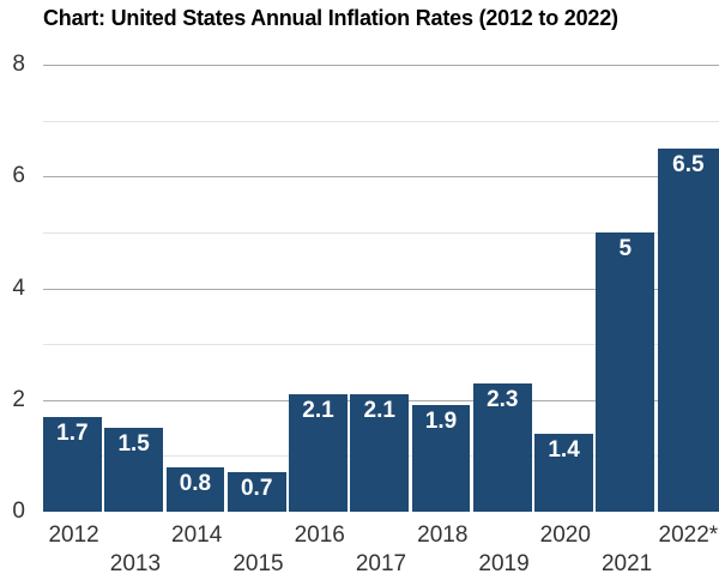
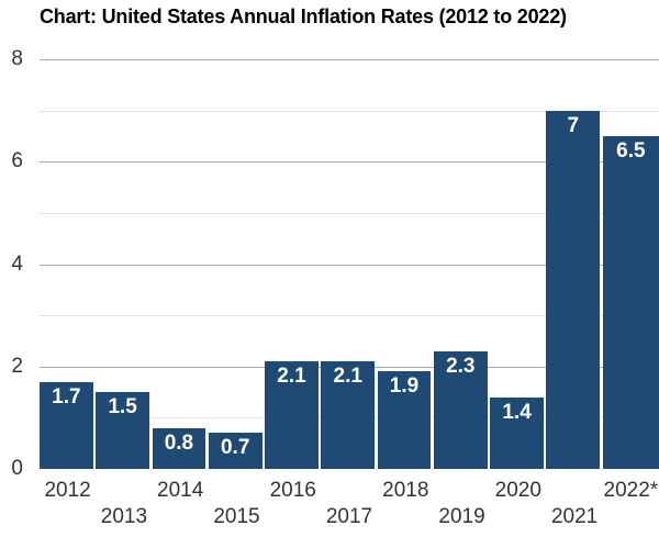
2021: 5 -> 7
